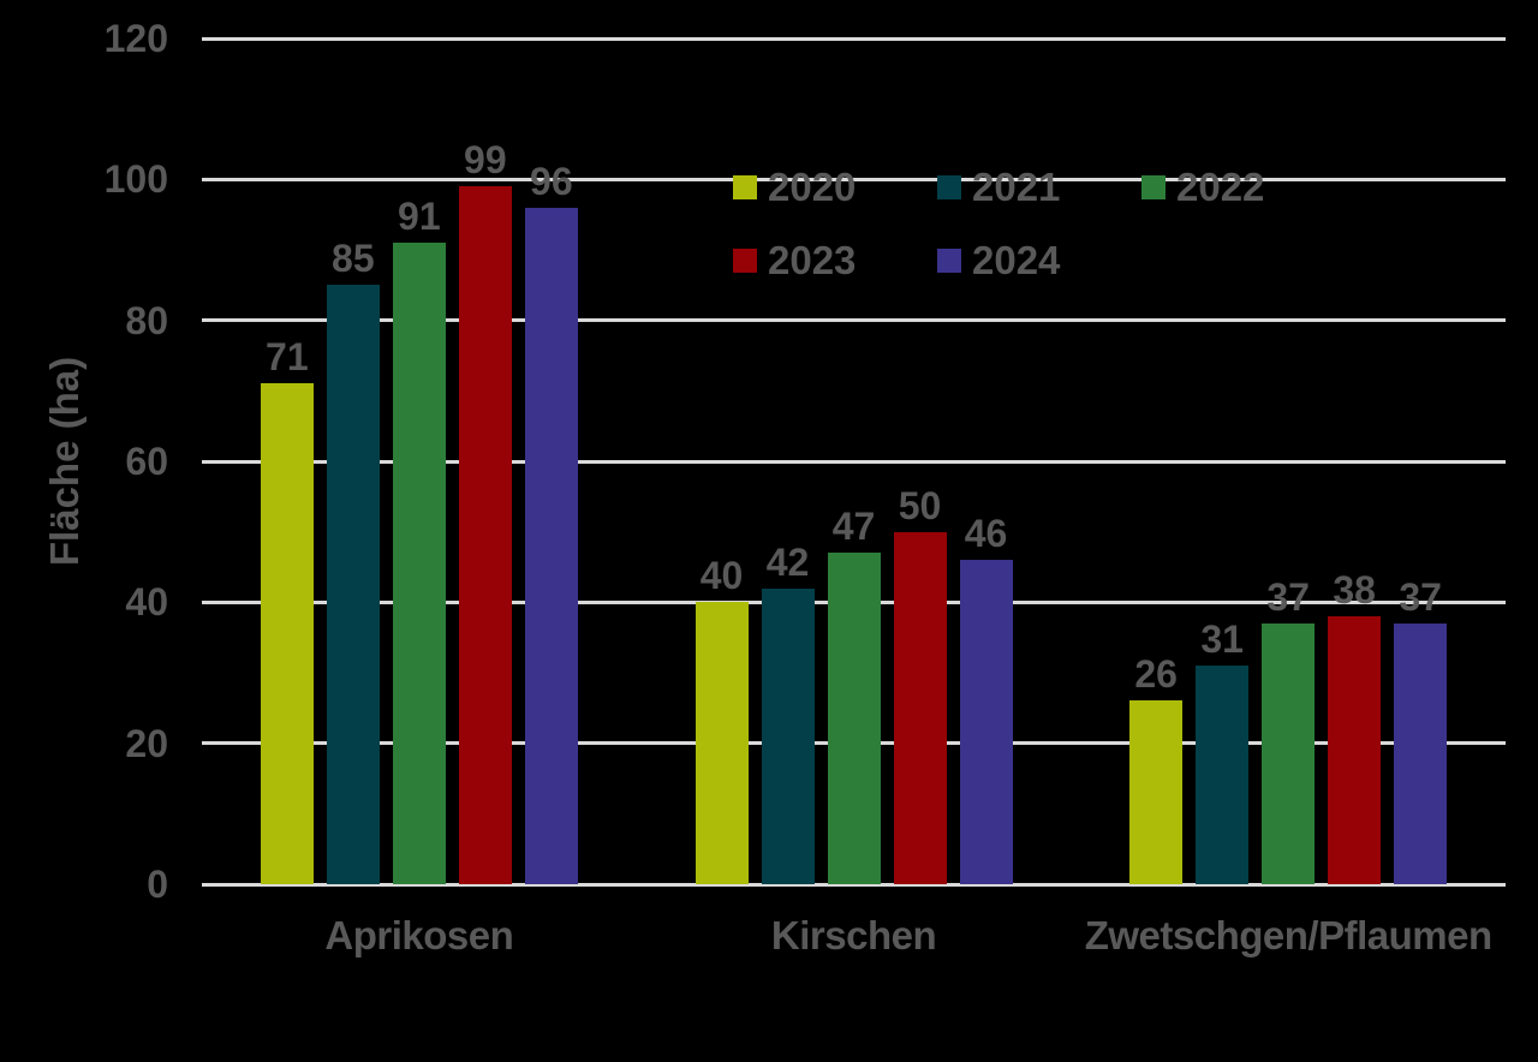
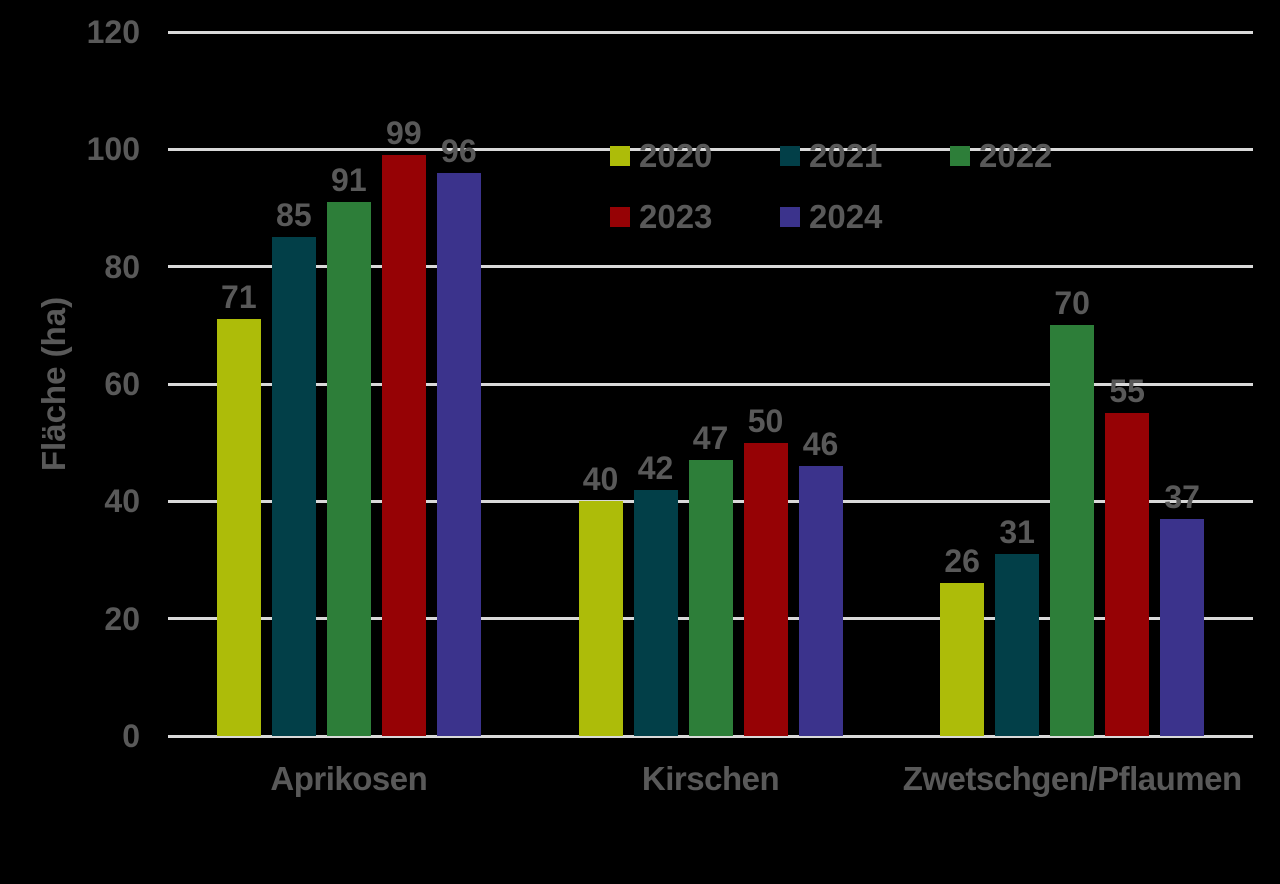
2022/Zwetschgen/Pflaumen: 37 -> 70
2023/Zwetschgen/Pflaumen: 38 -> 55
